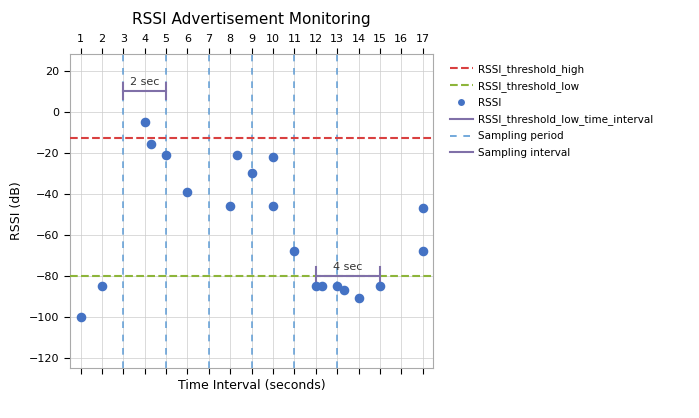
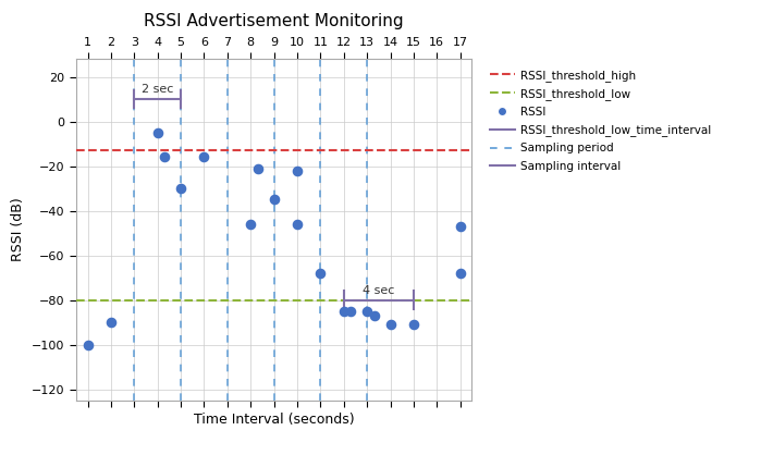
2: -85 -> -90
5: -21 -> -30
6: -39 -> -16
9: -30 -> -35
15: -85 -> -91
